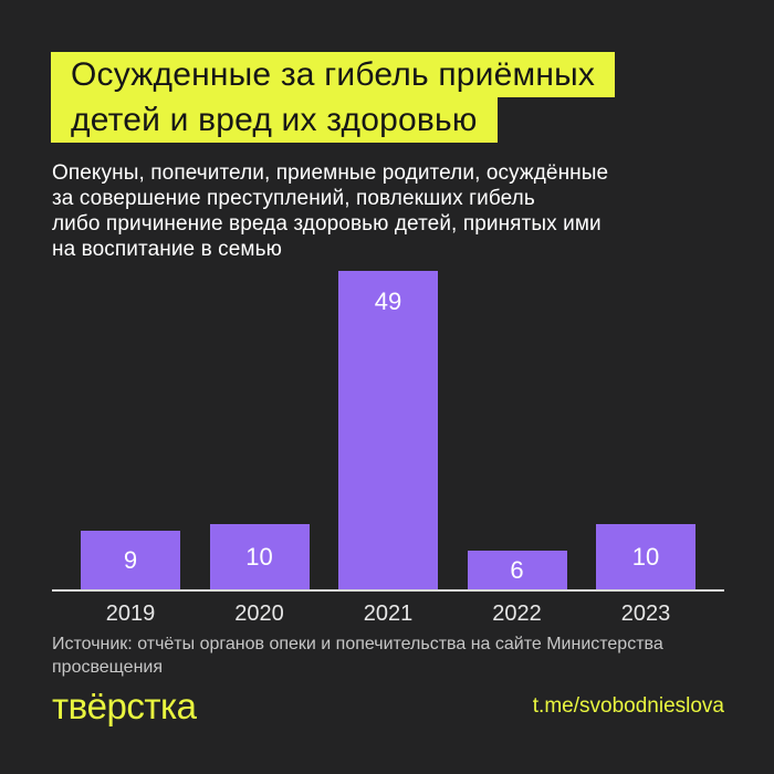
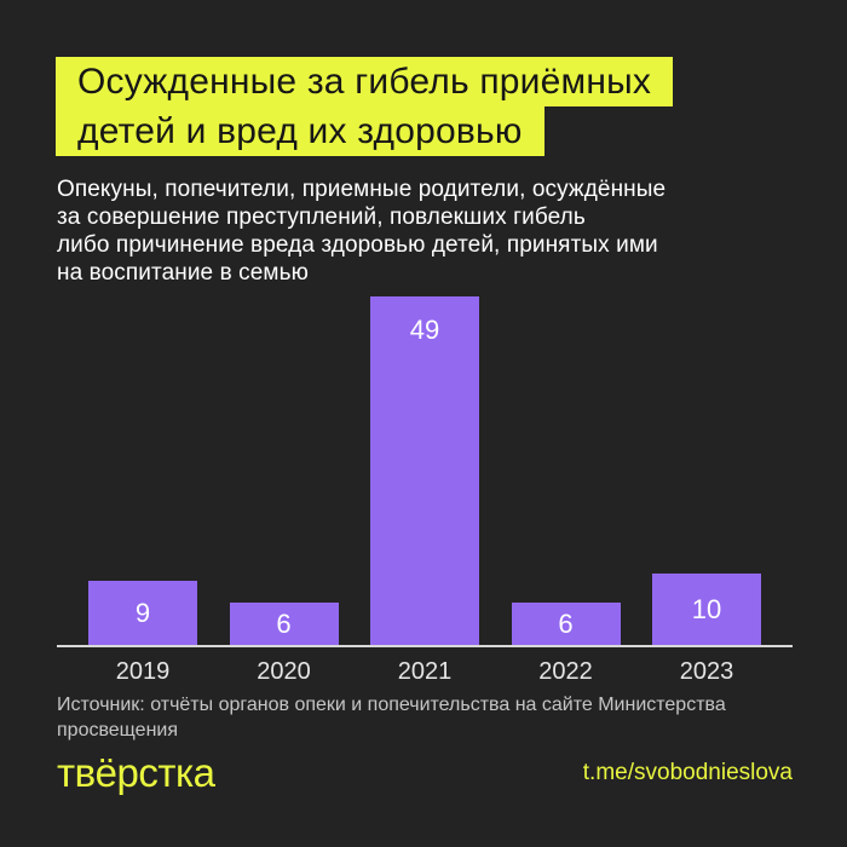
2020: 10 -> 6
